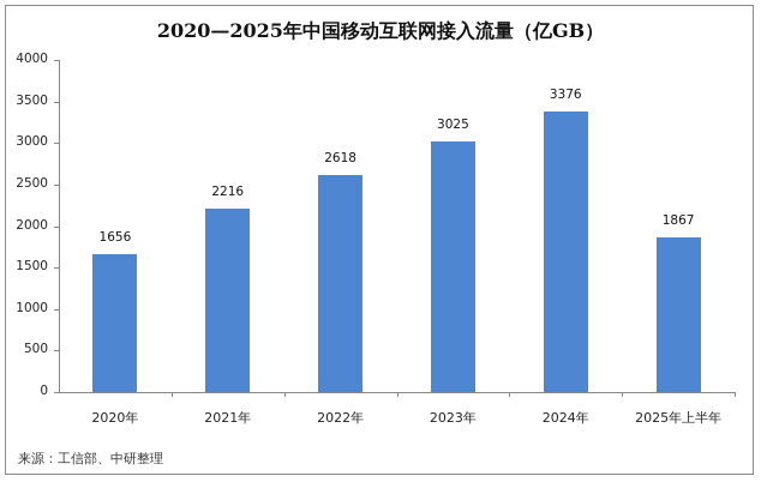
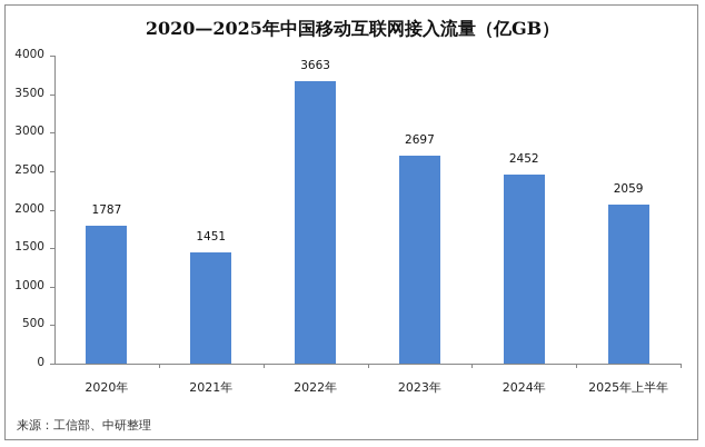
2020年: 1656 -> 1787
2021年: 2216 -> 1451
2022年: 2618 -> 3663
2023年: 3025 -> 2697
2024年: 3376 -> 2452
2025年上半年: 1867 -> 2059
